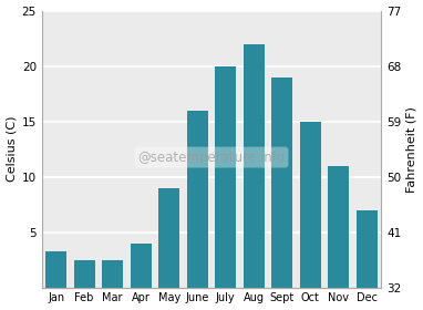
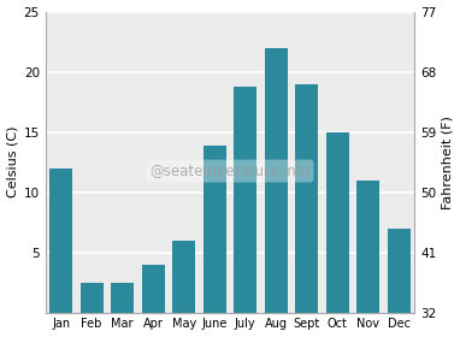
Jan: 3.3 -> 12.0
May: 9.0 -> 6.0
June: 16.0 -> 13.9
July: 20.0 -> 18.8
